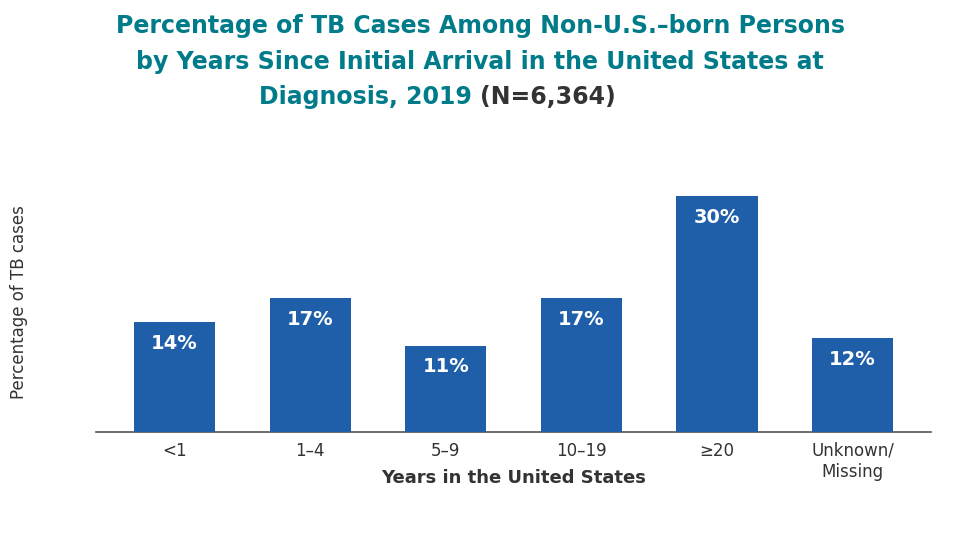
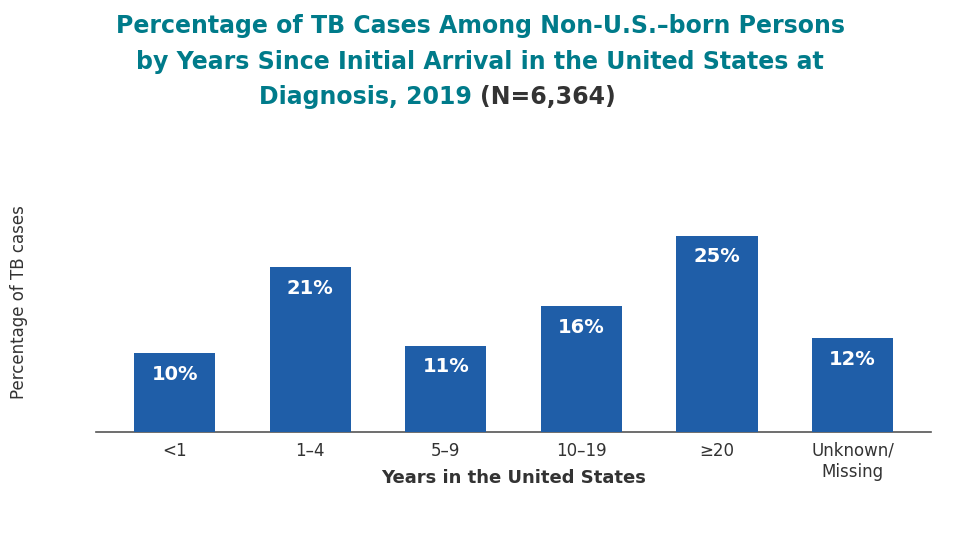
<1: 14% -> 10%
1–4: 17% -> 21%
10–19: 17% -> 16%
≥20: 30% -> 25%
